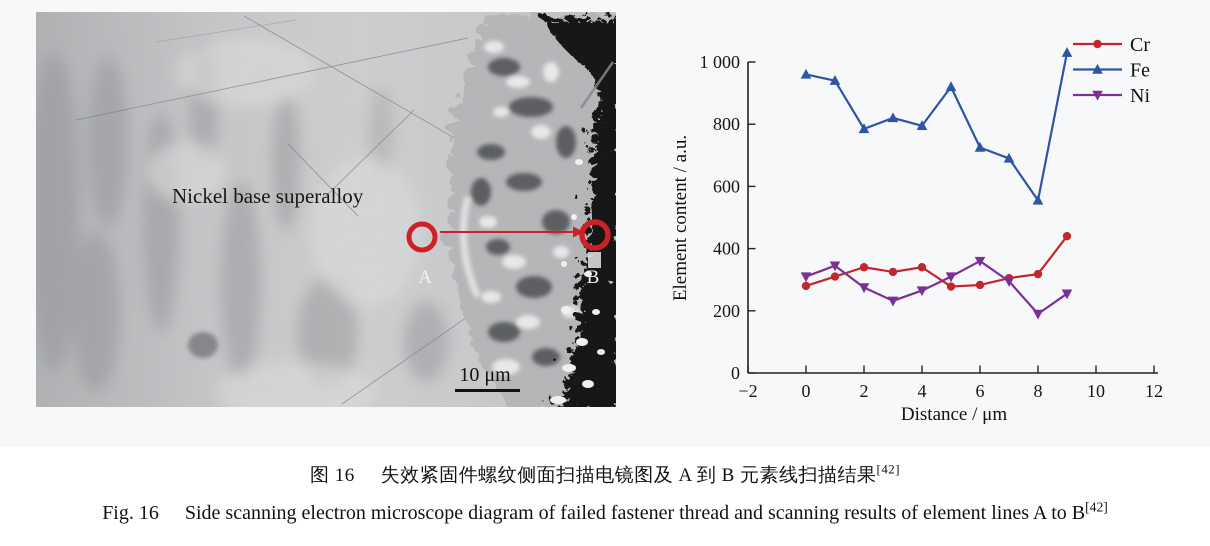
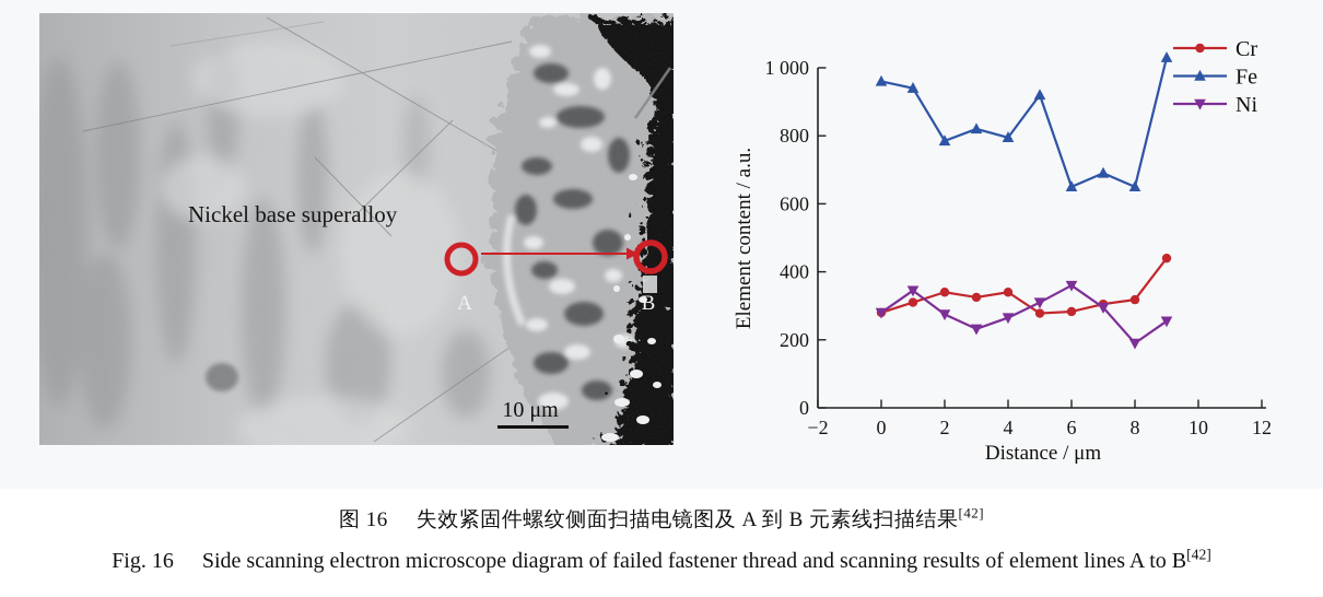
Ni/0: 310 -> 280
Fe/6: 720 -> 650
Fe/8: 560 -> 650
